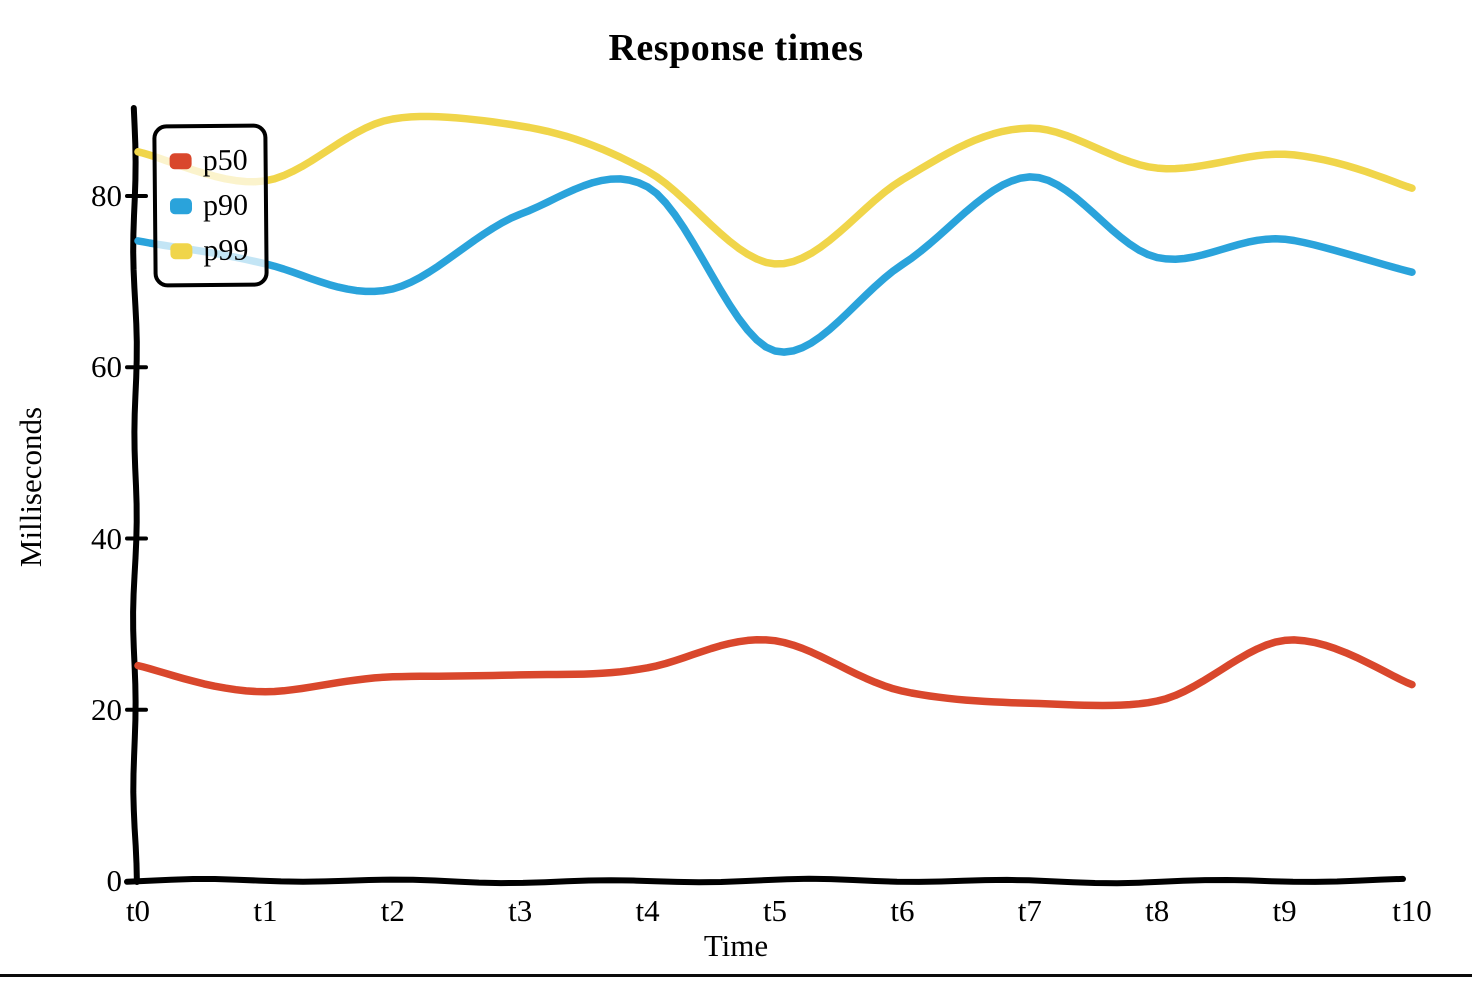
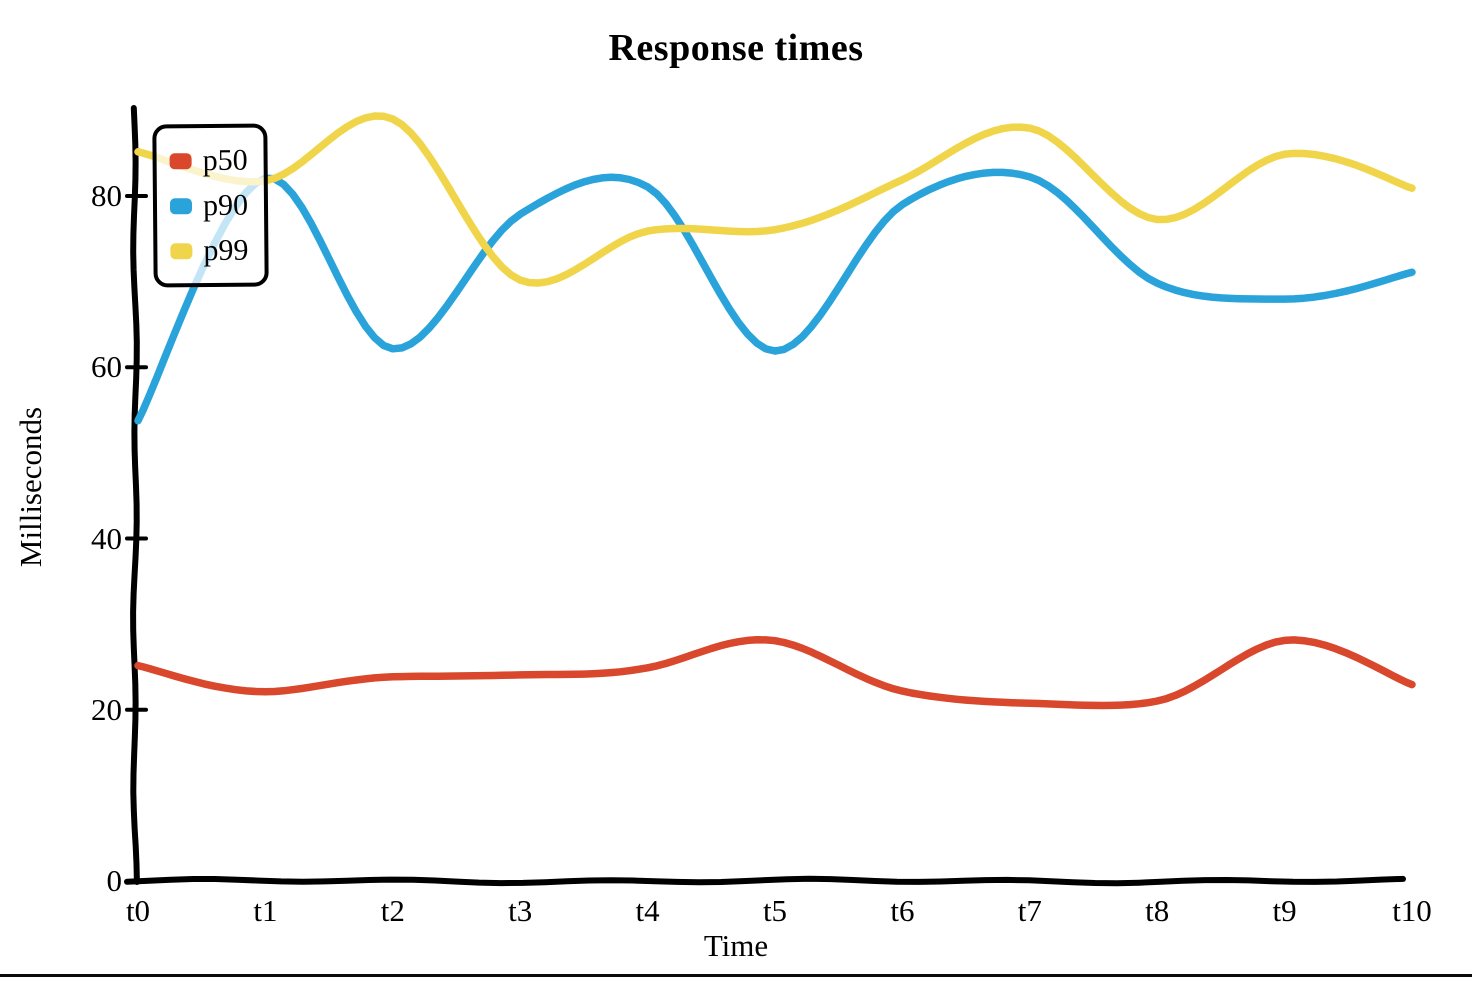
p90/t0: 75 -> 54
p90/t1: 72 -> 82
p90/t2: 69 -> 62
p99/t3: 88 -> 70
p99/t4: 83 -> 76
p99/t5: 72 -> 76
p90/t6: 72 -> 79
p90/t8: 73 -> 70
p99/t8: 83 -> 77
p90/t9: 75 -> 68
